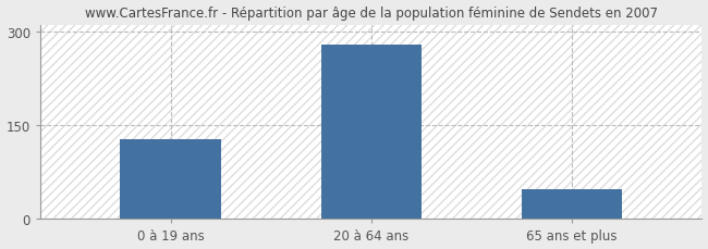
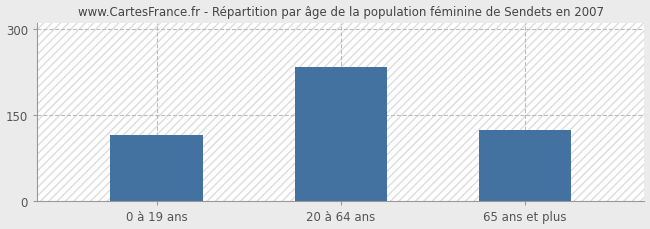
0 à 19 ans: 128 -> 116
20 à 64 ans: 278 -> 234
65 ans et plus: 48 -> 124
